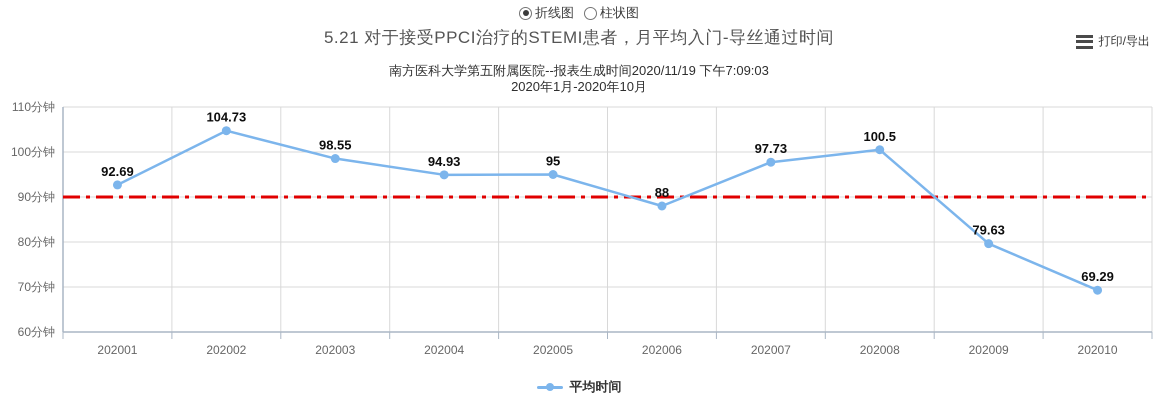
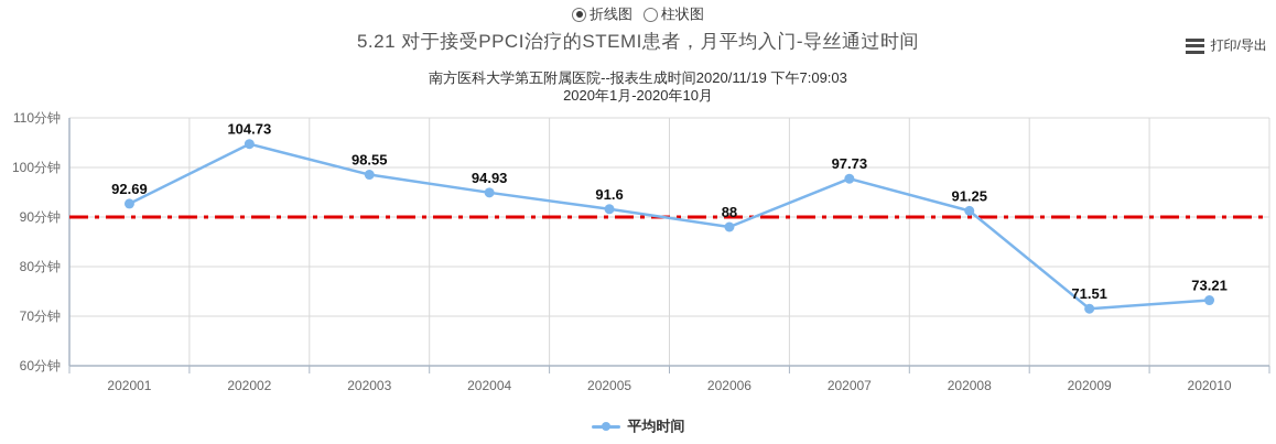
202005: 95 -> 91.6
202008: 100.5 -> 91.25
202009: 79.63 -> 71.51
202010: 69.29 -> 73.21
